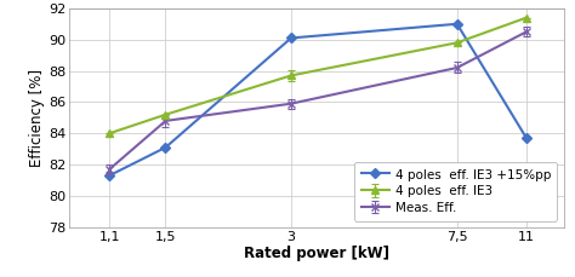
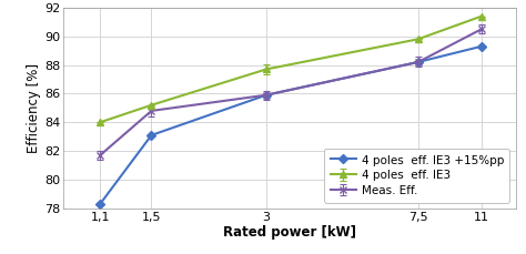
4 poles eff. IE3 +15%pp/1,1: 81.3 -> 78.3
4 poles eff. IE3 +15%pp/3: 90.1 -> 85.9
4 poles eff. IE3 +15%pp/7,5: 91.0 -> 88.2
4 poles eff. IE3 +15%pp/11: 83.7 -> 89.3
